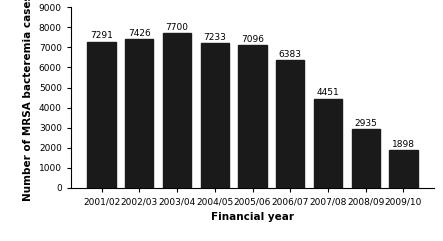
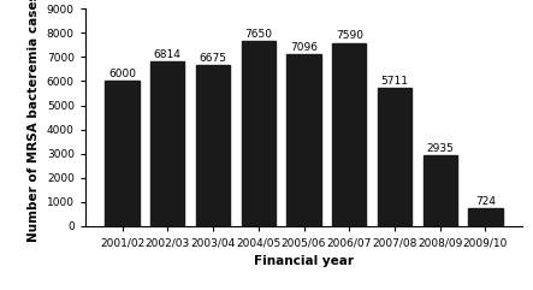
2001/02: 7291 -> 6000
2002/03: 7426 -> 6814
2003/04: 7700 -> 6675
2004/05: 7233 -> 7650
2006/07: 6383 -> 7590
2007/08: 4451 -> 5711
2009/10: 1898 -> 724
